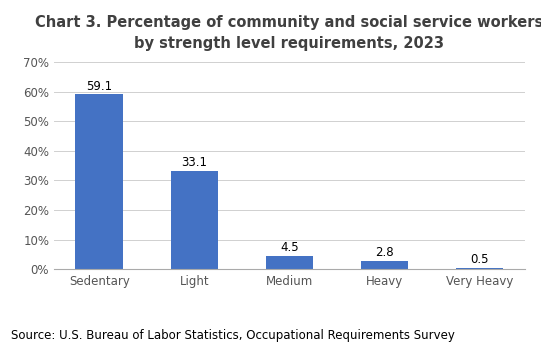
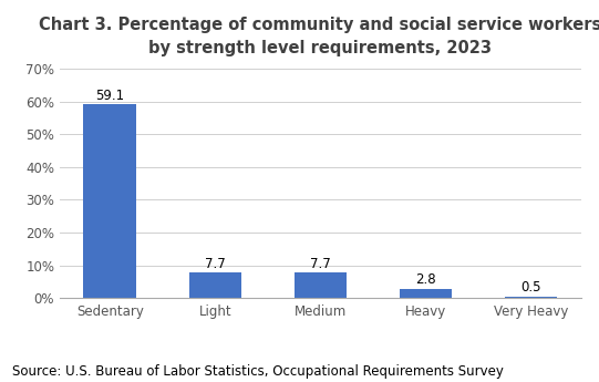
Light: 33.1 -> 7.7
Medium: 4.5 -> 7.7
